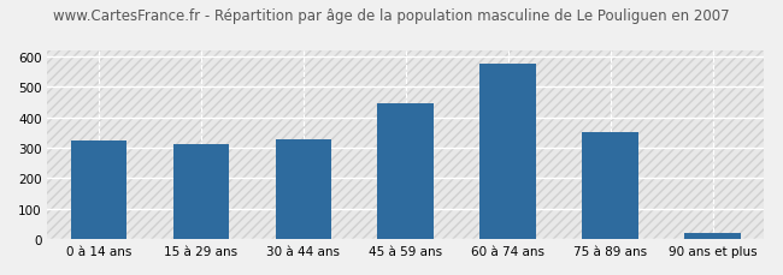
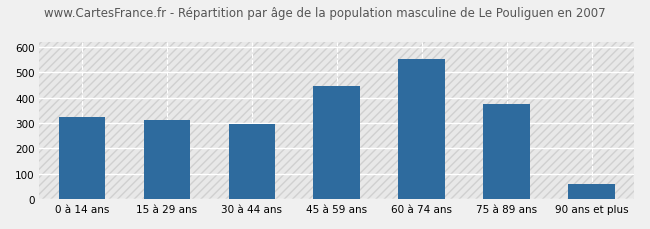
30 à 44 ans: 327 -> 295
60 à 74 ans: 577 -> 550
75 à 89 ans: 350 -> 375
90 ans et plus: 22 -> 60
